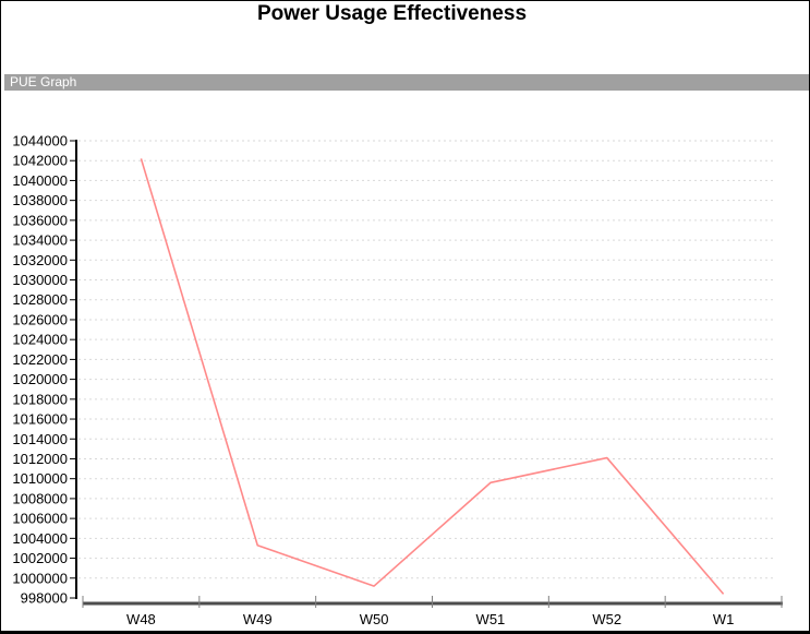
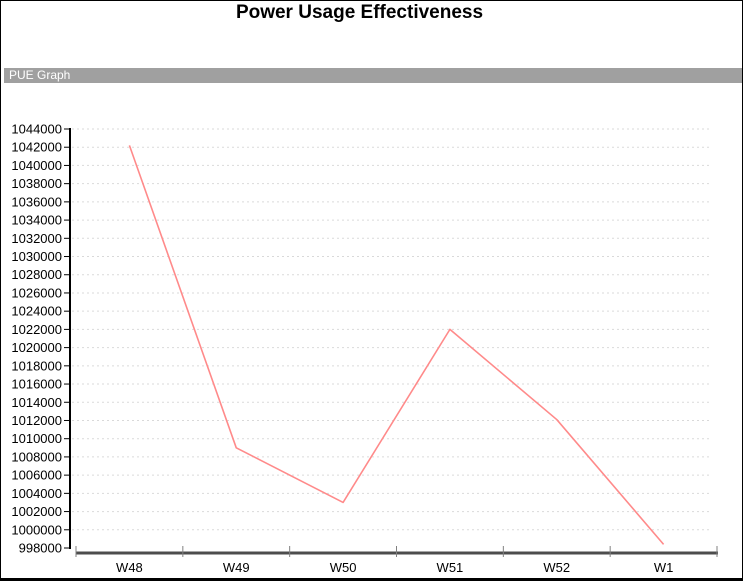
W49: 1003000 -> 1009000
W50: 999000 -> 1003000
W51: 1010000 -> 1022000
